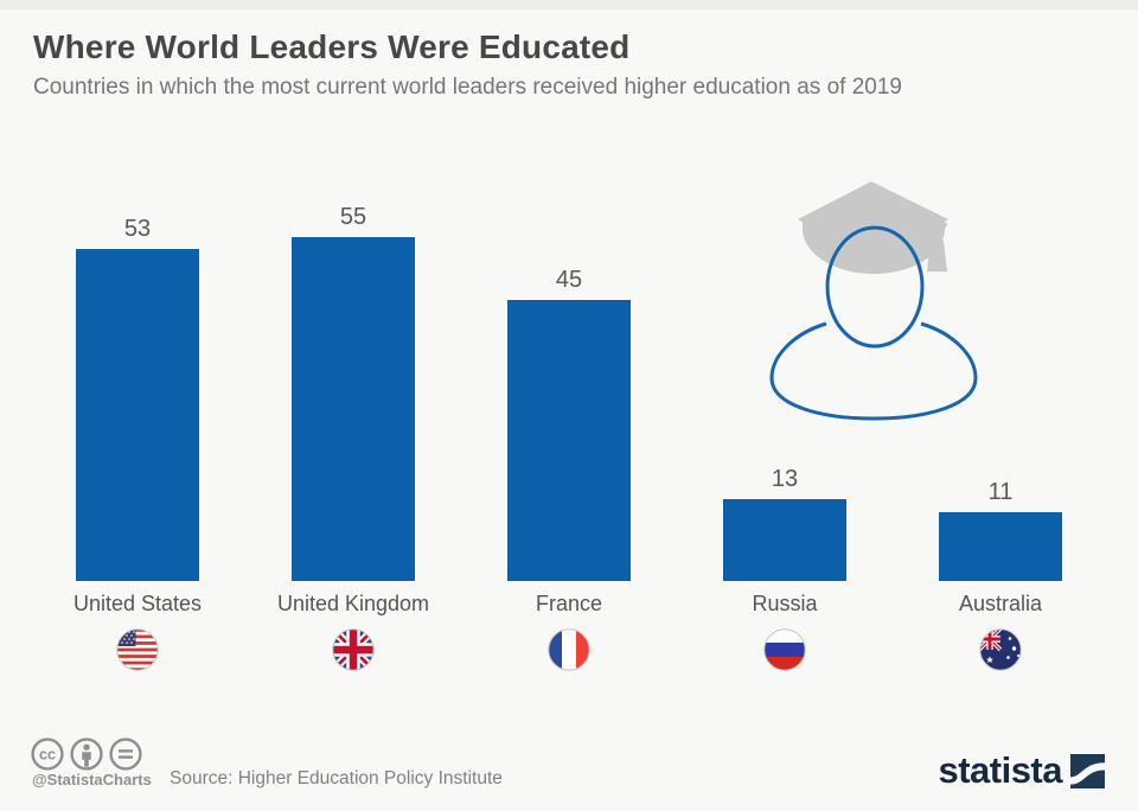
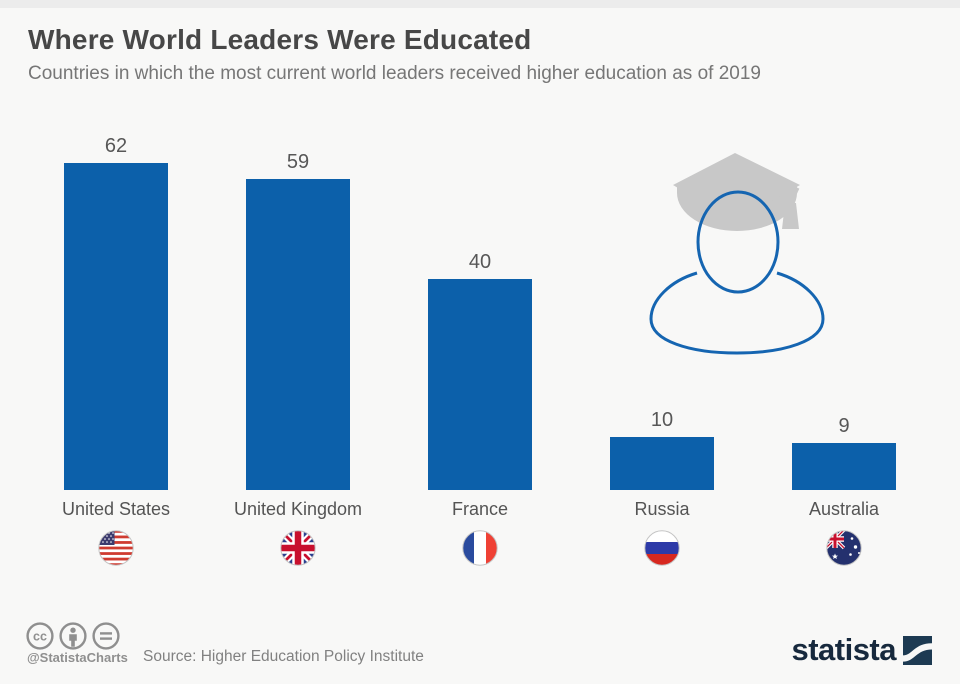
United States: 53 -> 62
United Kingdom: 55 -> 59
France: 45 -> 40
Russia: 13 -> 10
Australia: 11 -> 9
